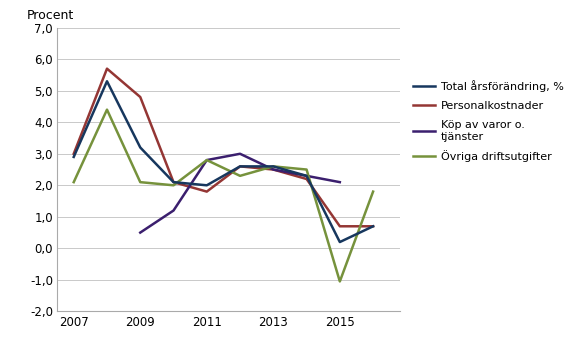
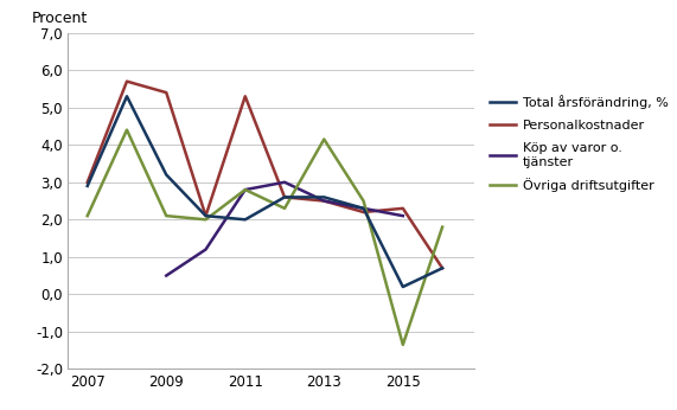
Personalkostnader/2009: 4,8 -> 5,4
Personalkostnader/2011: 1,8 -> 5,3
Övriga driftsutgifter/2013: 2,60 -> 4,15
Personalkostnader/2015: 0,7 -> 2,3
Övriga driftsutgifter/2015: -1,05 -> -1,35
